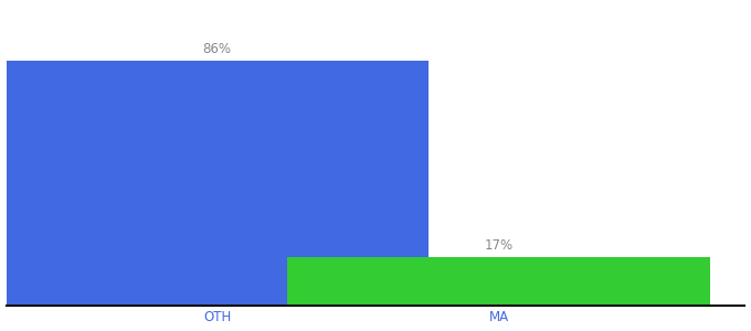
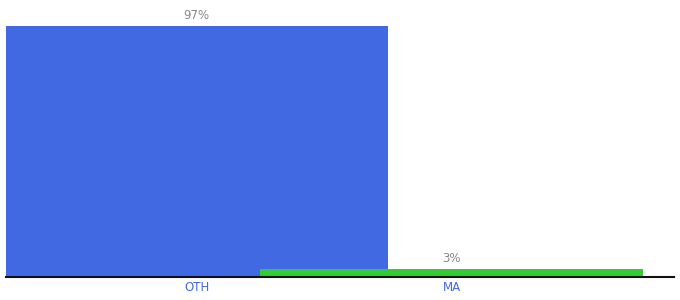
OTH: 86% -> 97%
MA: 17% -> 3%
